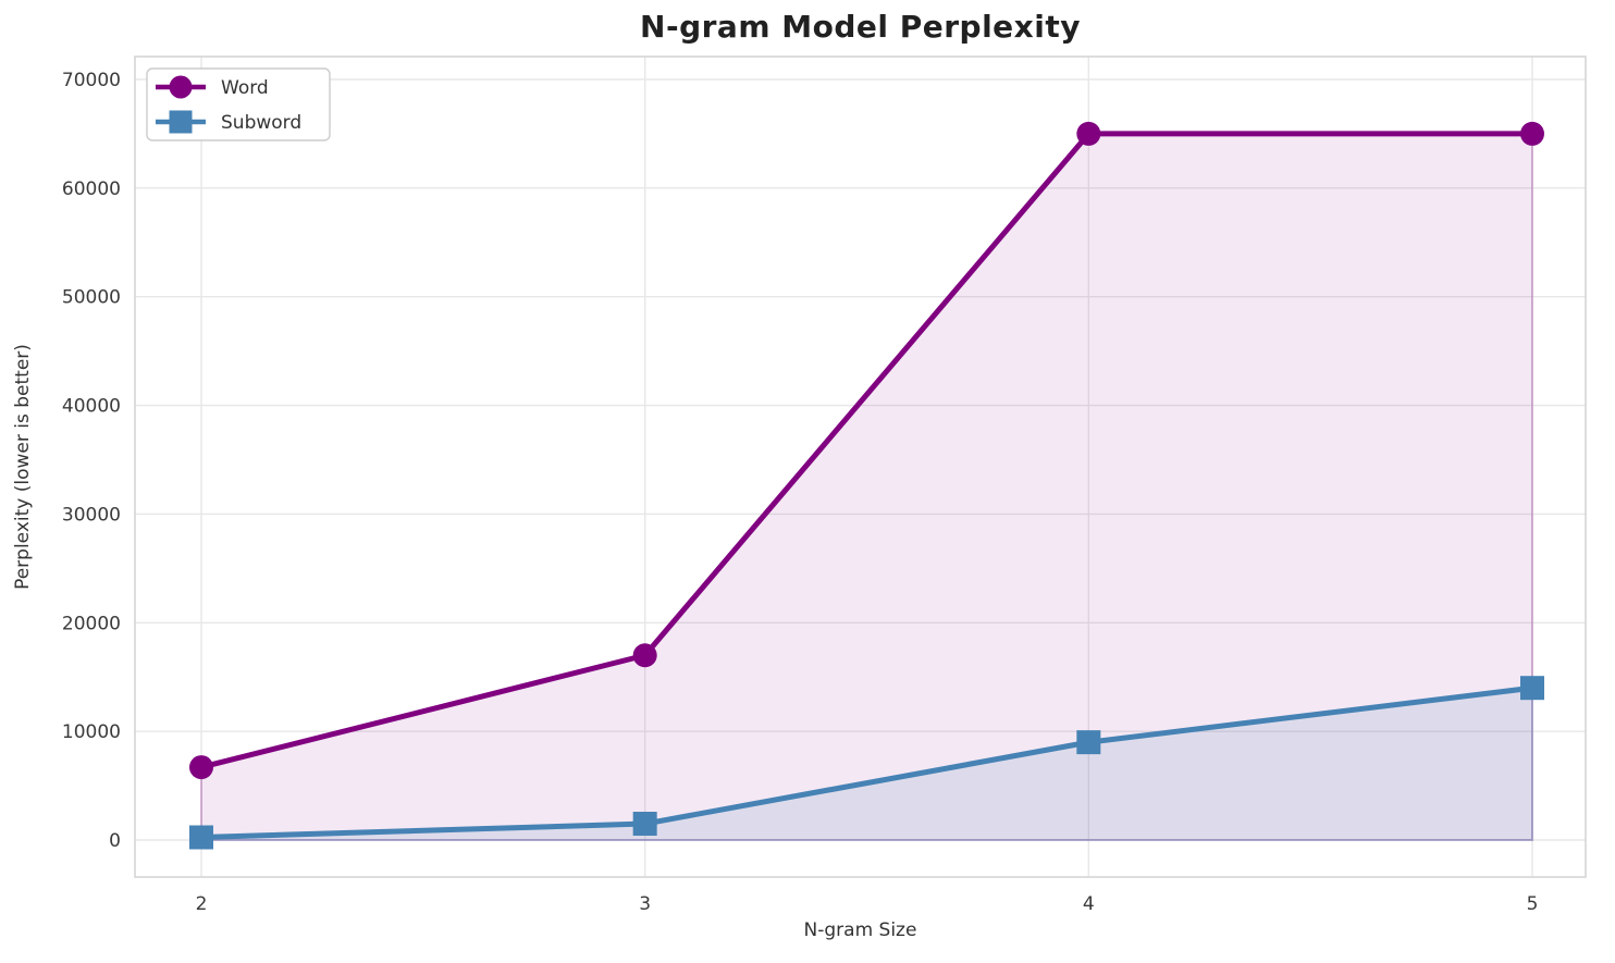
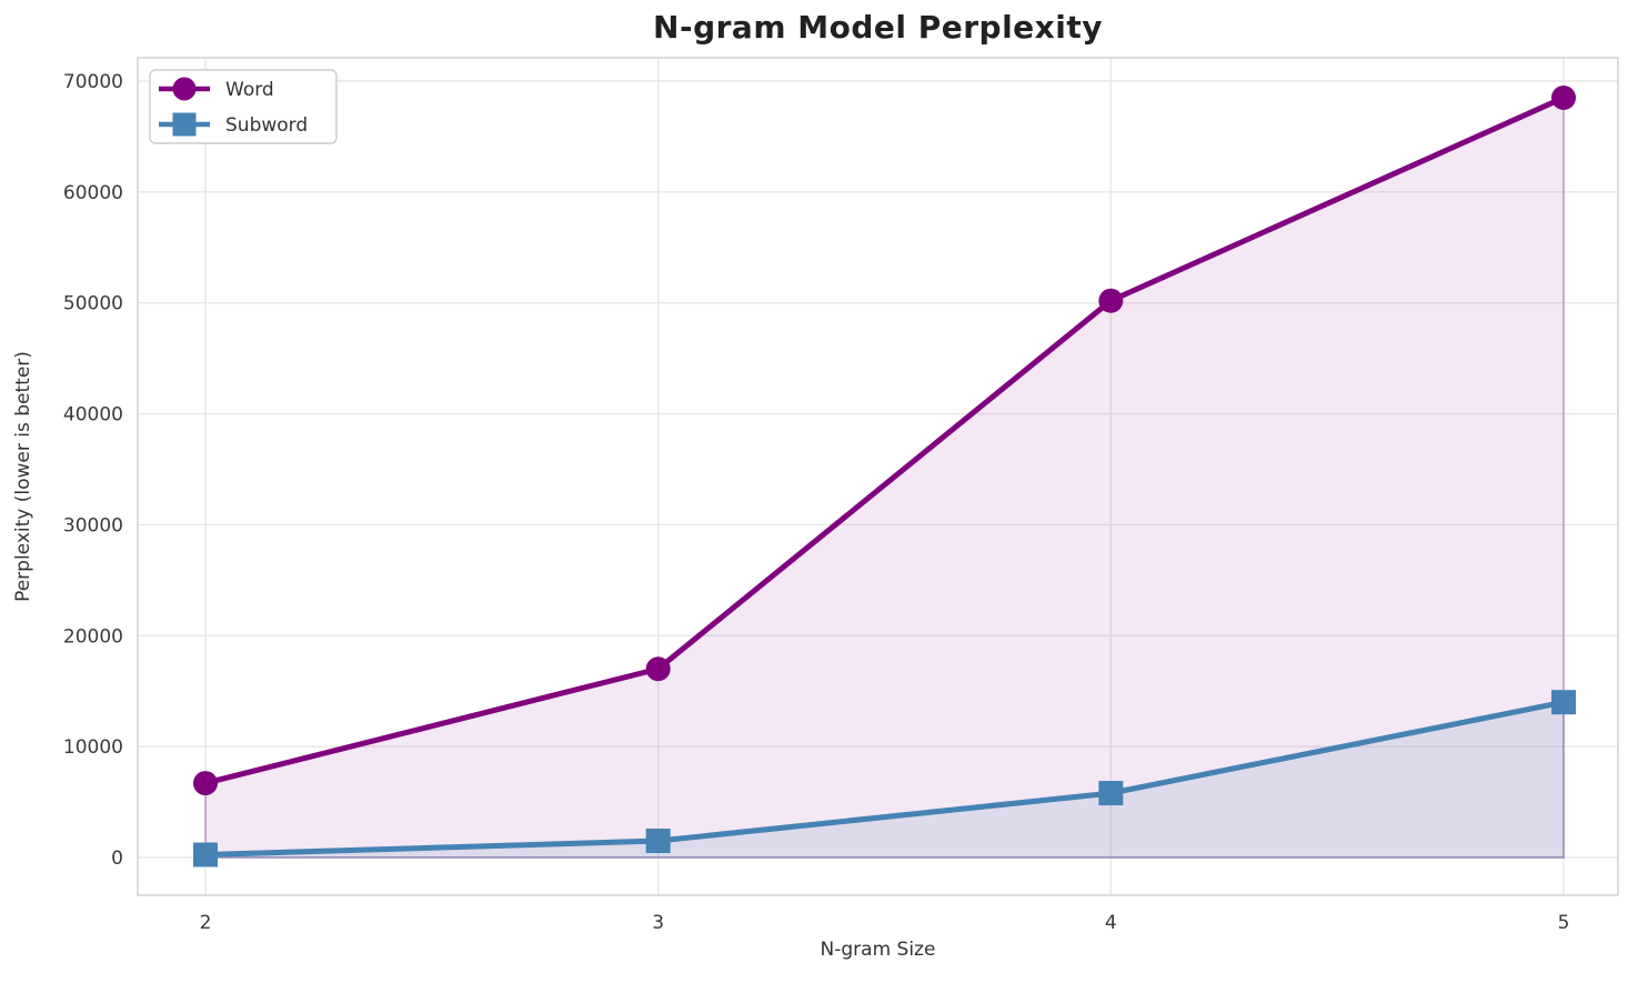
Word/4: 65000 -> 50000
Subword/4: 9000 -> 6000
Word/5: 65000 -> 68000
